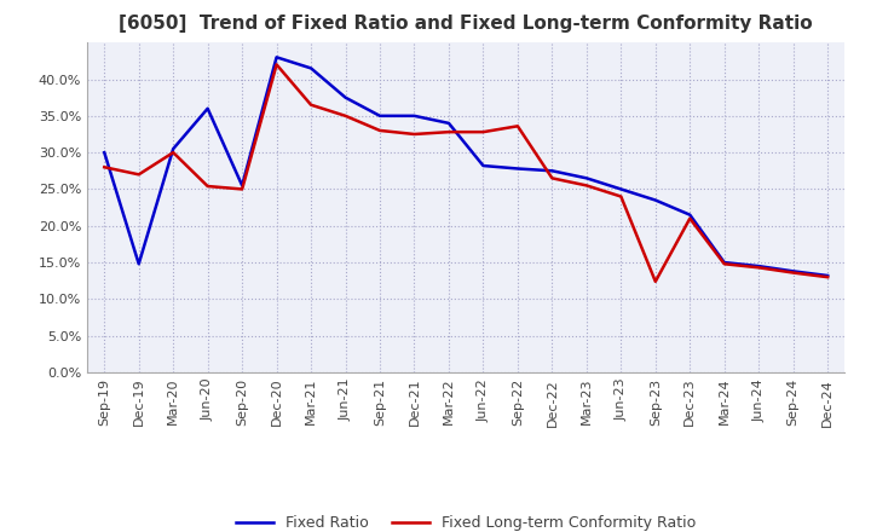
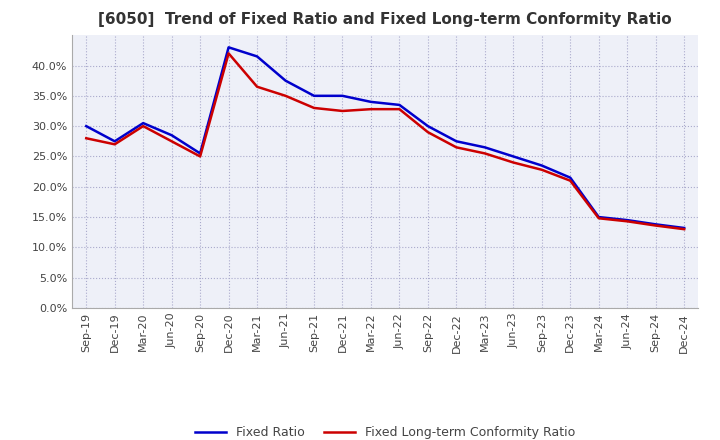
Fixed Ratio/Dec-19: 14.8% -> 27.5%
Fixed Ratio/Jun-20: 36.0% -> 28.5%
Fixed Long-term Conformity Ratio/Jun-20: 25.4% -> 27.5%
Fixed Ratio/Jun-22: 28.2% -> 33.5%
Fixed Ratio/Sep-22: 27.8% -> 30.0%
Fixed Long-term Conformity Ratio/Sep-22: 33.6% -> 29.0%
Fixed Long-term Conformity Ratio/Sep-23: 12.4% -> 22.8%
